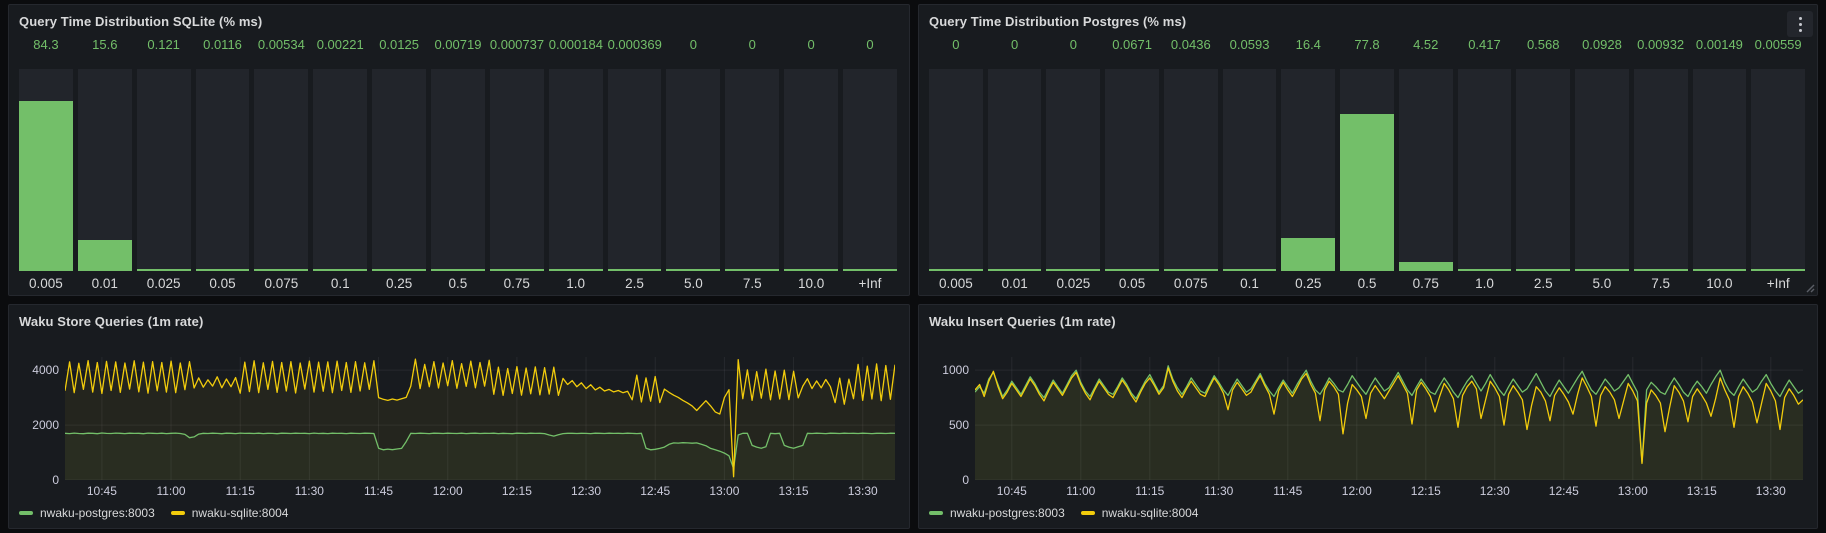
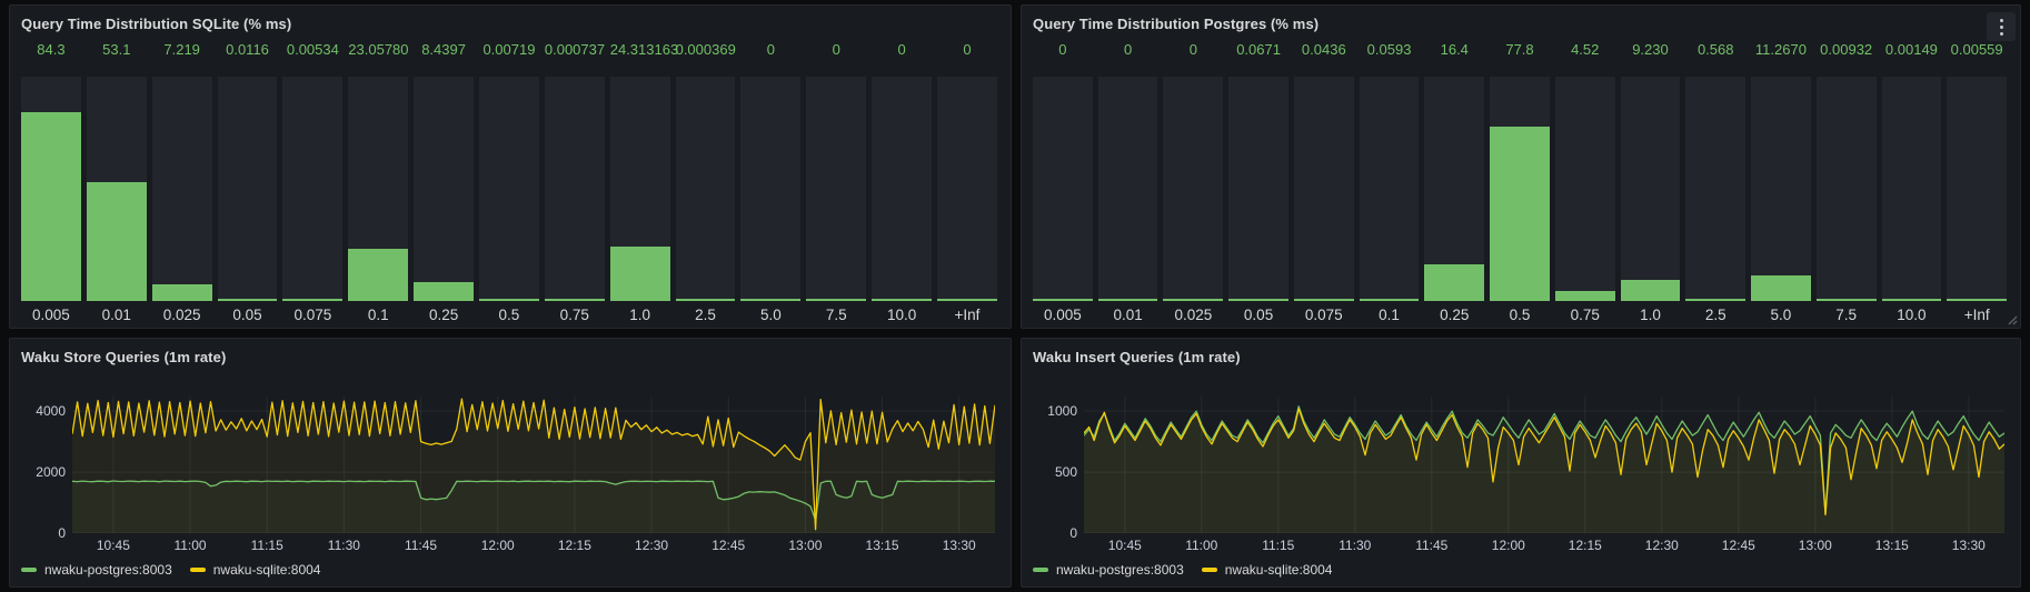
Query Time Distribution SQLite (% ms)/0.01: 15.6 -> 53.1
Query Time Distribution SQLite (% ms)/0.025: 0.121 -> 7.219
Query Time Distribution SQLite (% ms)/0.1: 0.00221 -> 23.05780
Query Time Distribution SQLite (% ms)/0.25: 0.0125 -> 8.4397
Query Time Distribution SQLite (% ms)/1.0: 0.000184 -> 24.313163
Query Time Distribution Postgres (% ms)/1.0: 0.417 -> 9.230
Query Time Distribution Postgres (% ms)/5.0: 0.0928 -> 11.2670
